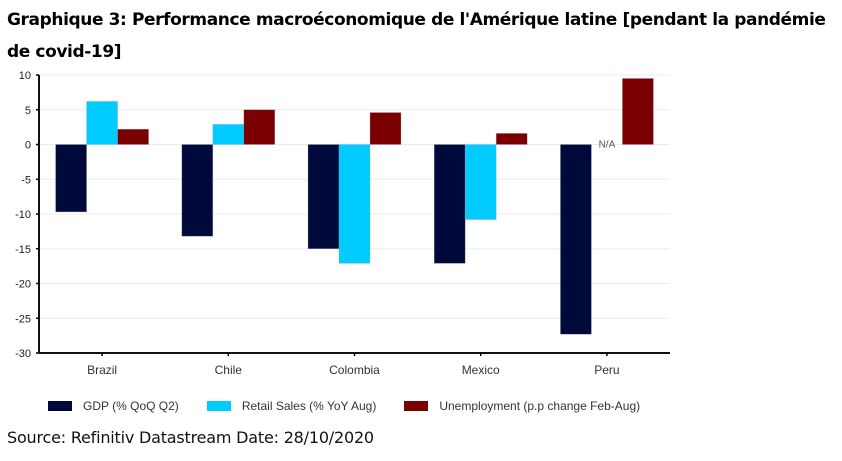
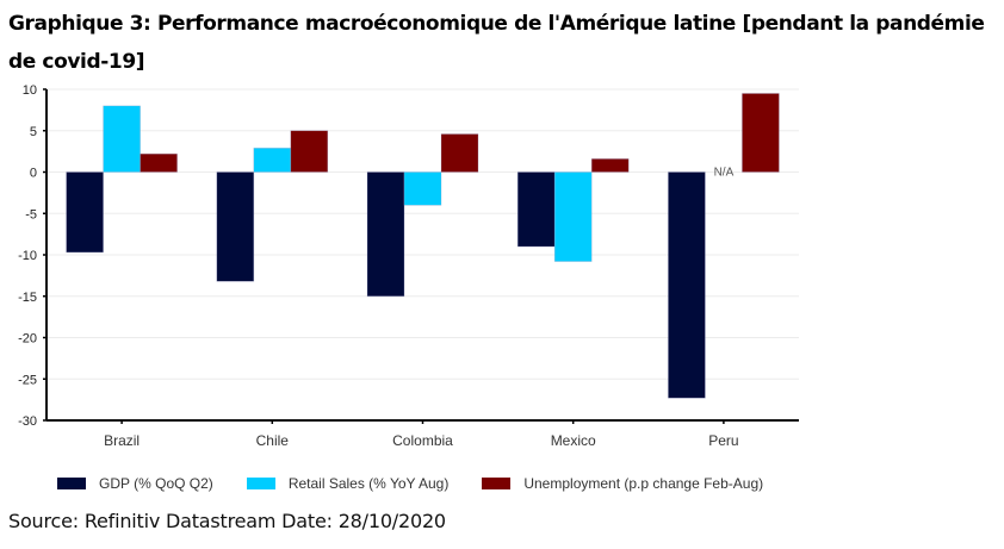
Retail Sales (% YoY Aug)/Brazil: 6 -> 8
Retail Sales (% YoY Aug)/Colombia: -17 -> -4
GDP (% QoQ Q2)/Mexico: -17 -> -9
